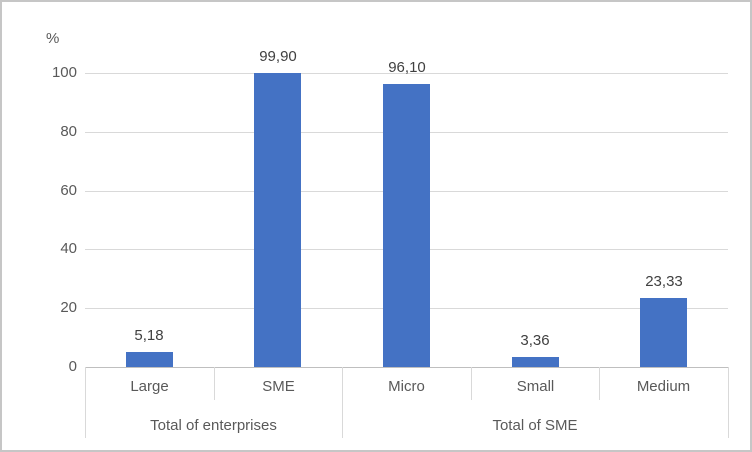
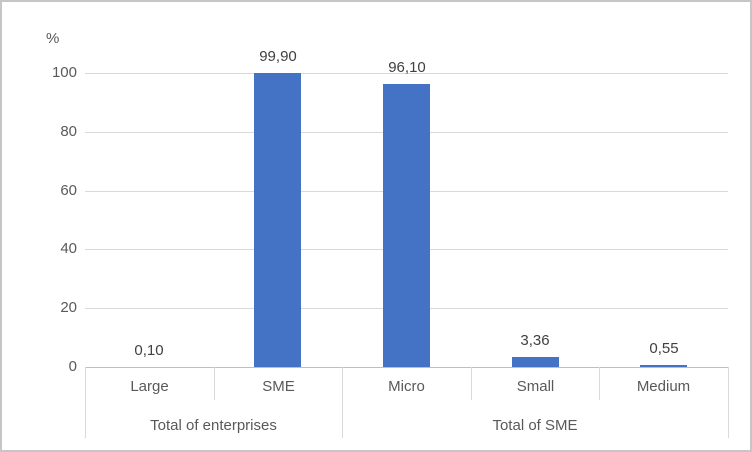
Large: 5,18 -> 0,10
Medium: 23,33 -> 0,55
